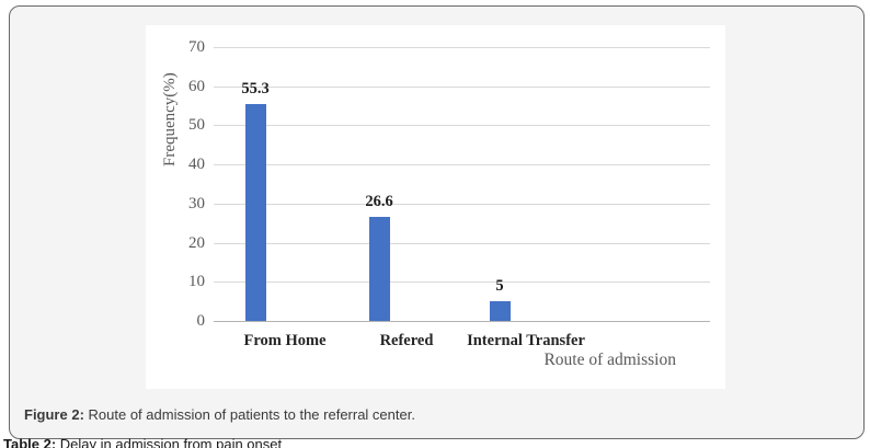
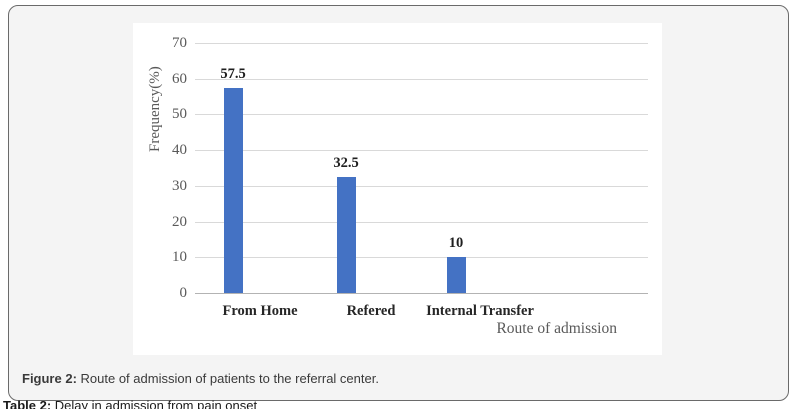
From Home: 55.3 -> 57.5
Refered: 26.6 -> 32.5
Internal Transfer: 5 -> 10
